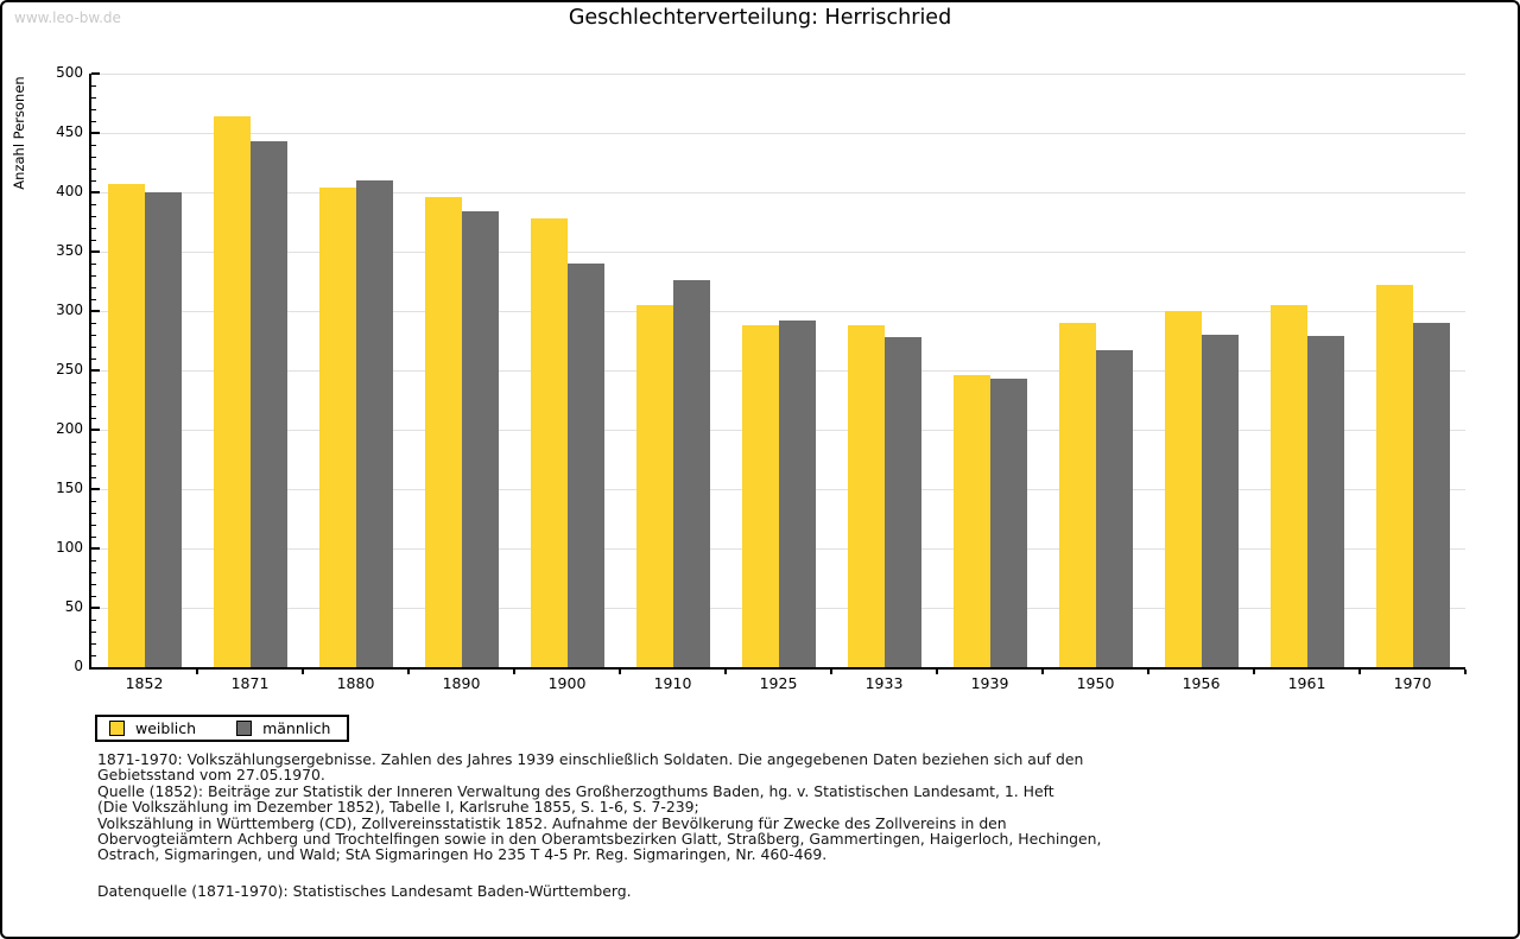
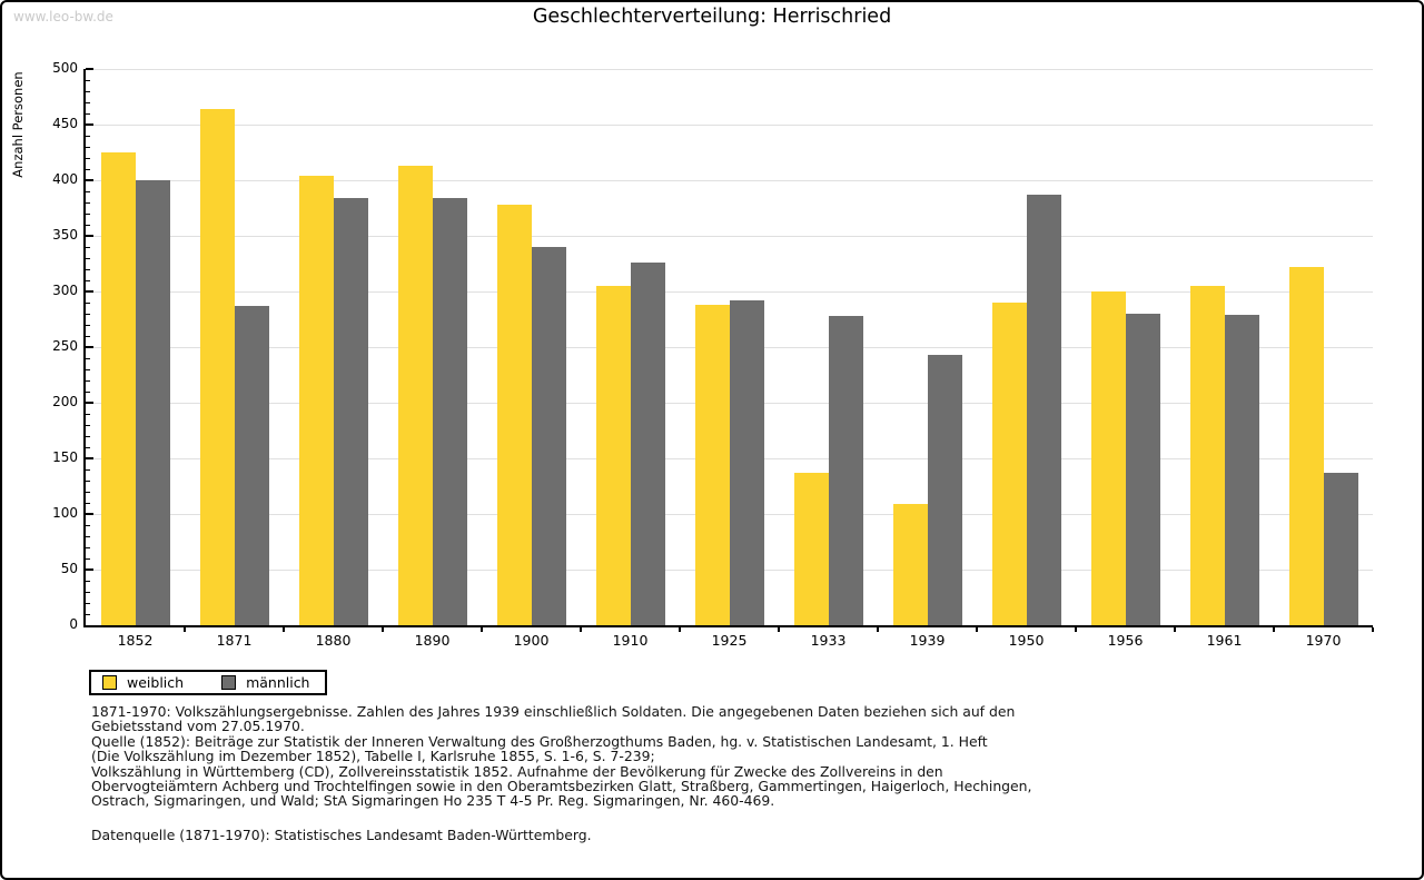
weiblich/1852: 407 -> 425
männlich/1871: 443 -> 287
männlich/1880: 410 -> 384
weiblich/1890: 396 -> 413
weiblich/1933: 288 -> 137
weiblich/1939: 246 -> 109
männlich/1950: 267 -> 387
männlich/1970: 290 -> 137
